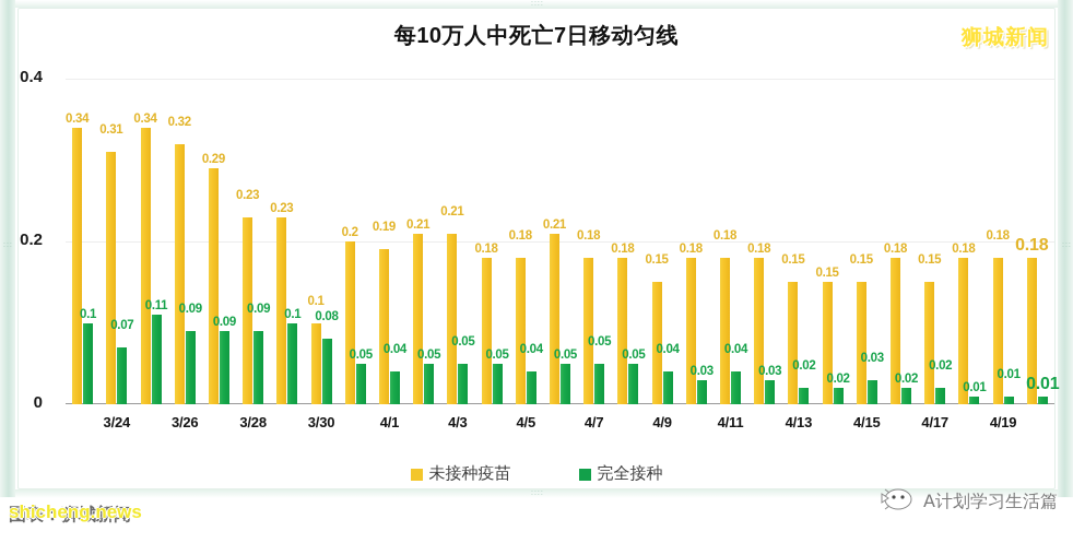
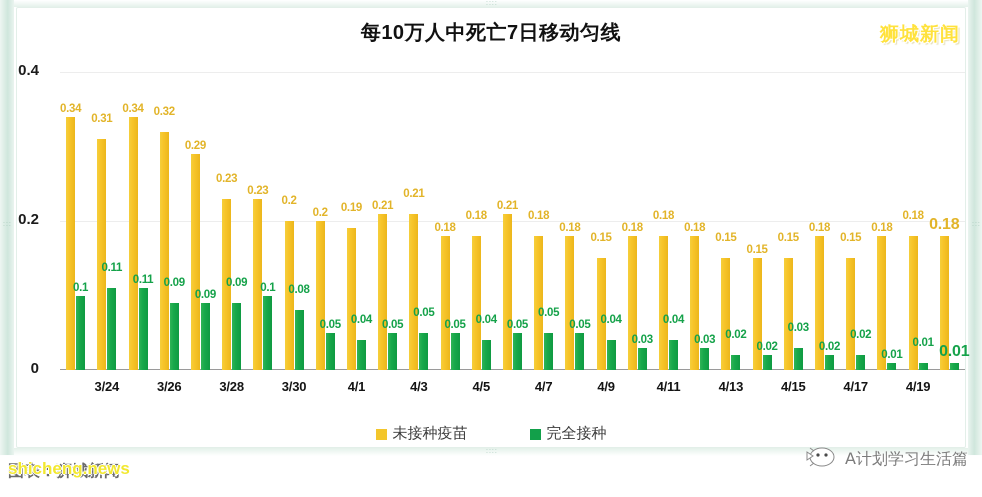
完全接种/3/24: 0.07 -> 0.11
未接种疫苗/3/30: 0.1 -> 0.2
